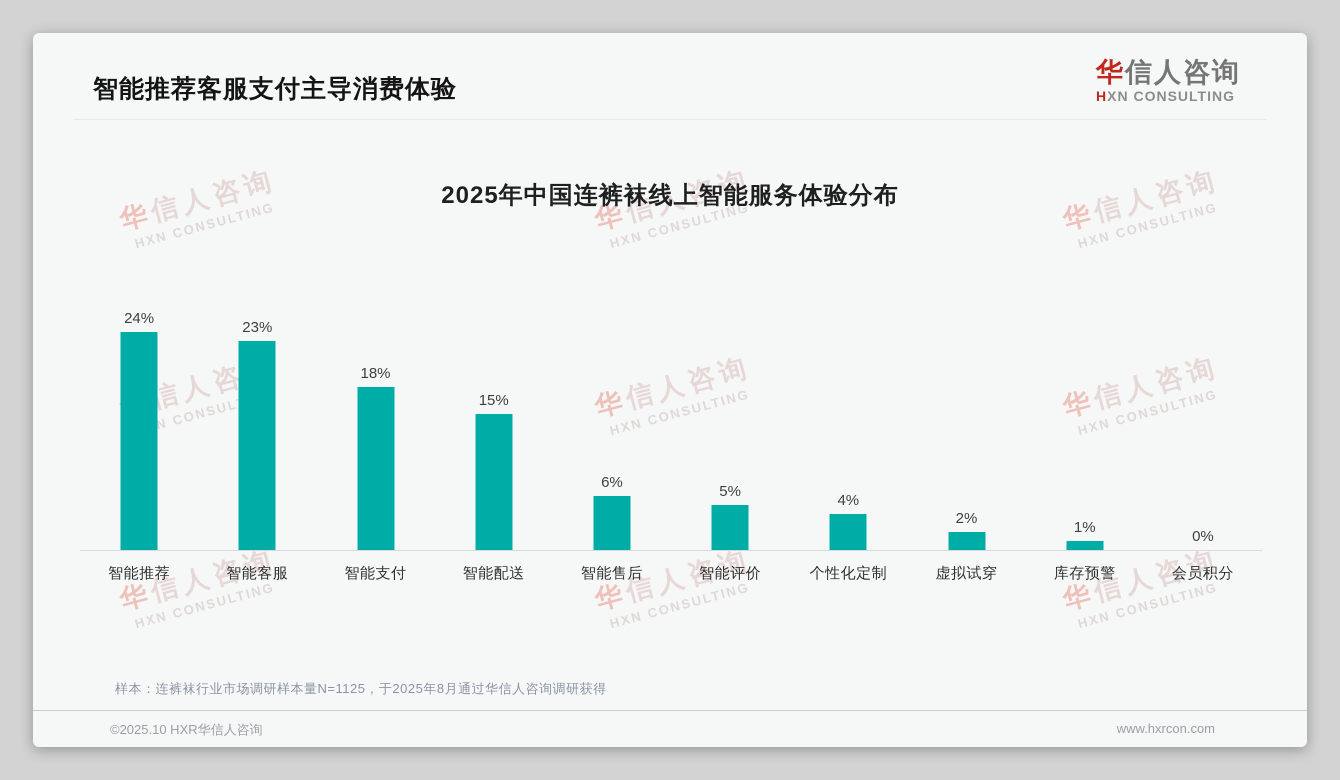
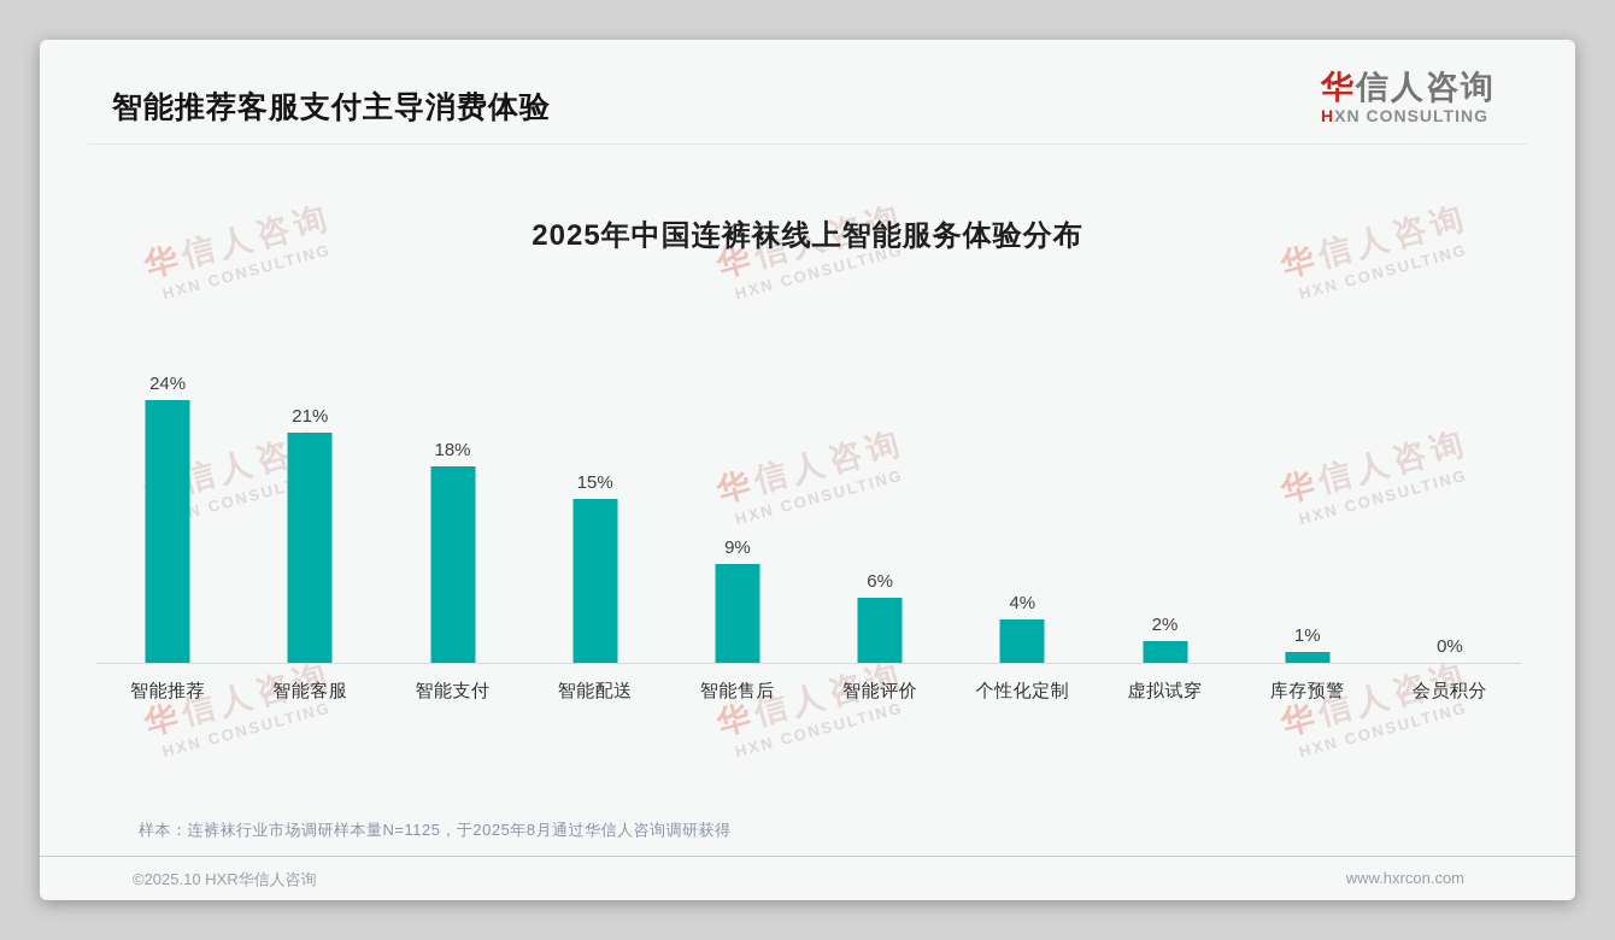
智能客服: 23% -> 21%
智能售后: 6% -> 9%
智能评价: 5% -> 6%
